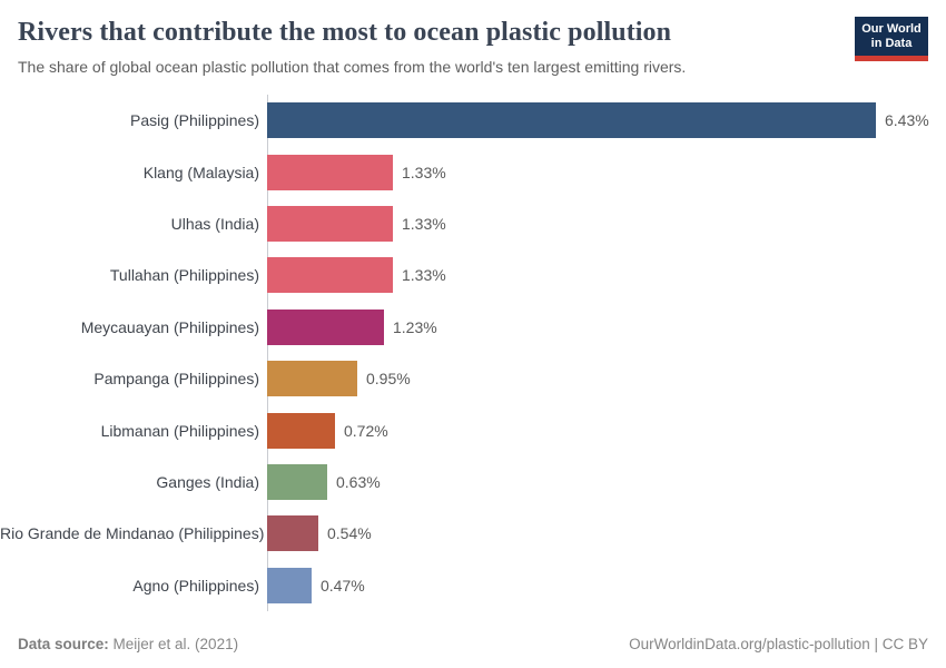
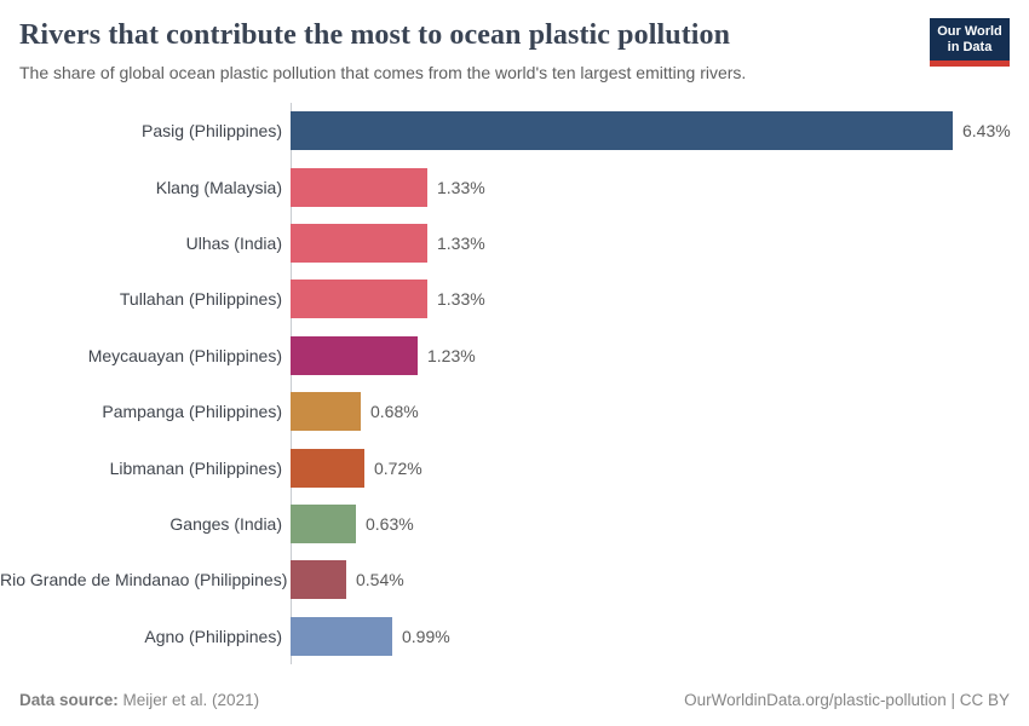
Pampanga (Philippines): 0.95% -> 0.68%
Agno (Philippines): 0.47% -> 0.99%
